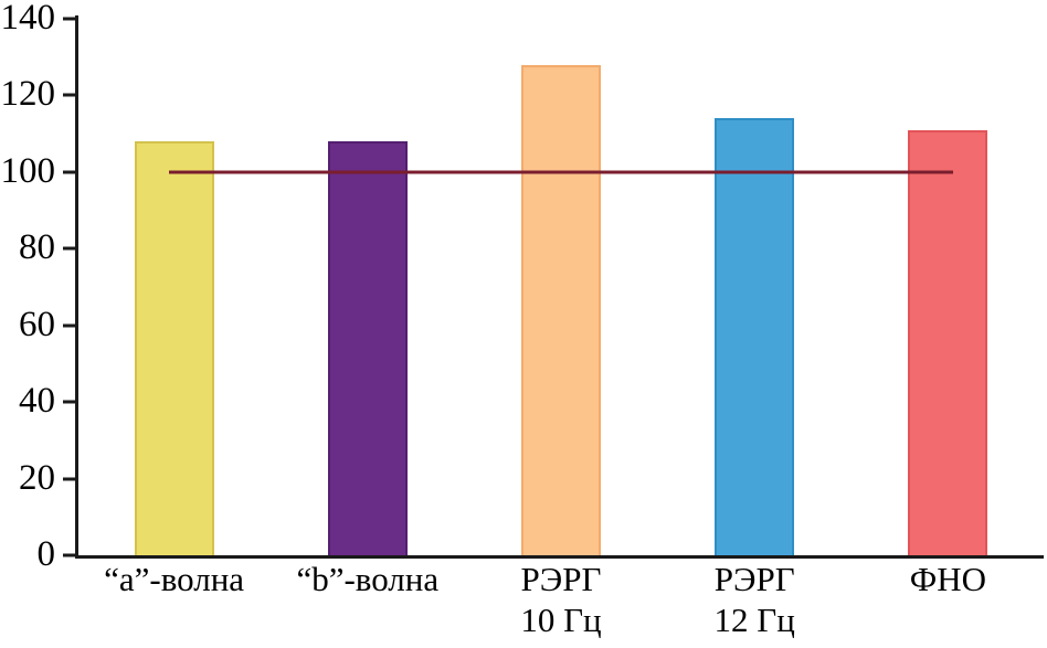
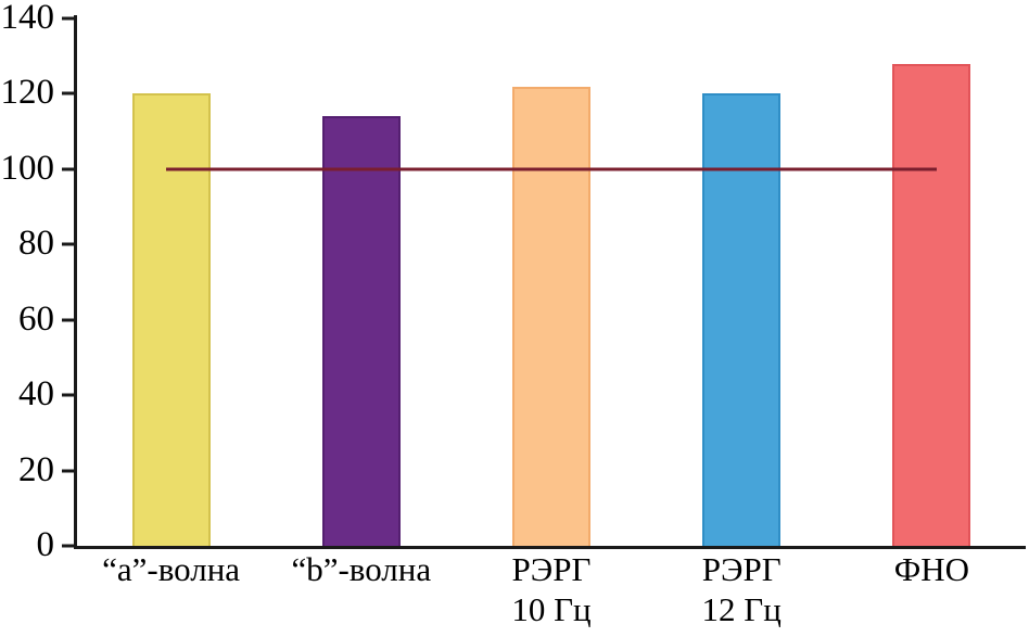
“a”-волна: 108 -> 120
“b”-волна: 108 -> 114
РЭРГ 10 Гц: 128 -> 122
РЭРГ 12 Гц: 114 -> 120
ФНО: 111 -> 128
